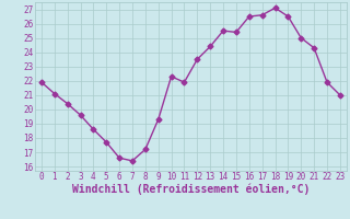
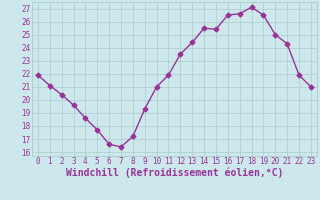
10: 22.3 -> 21.0
